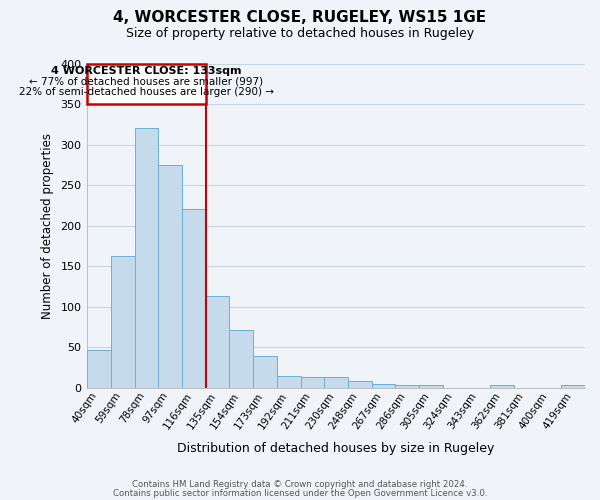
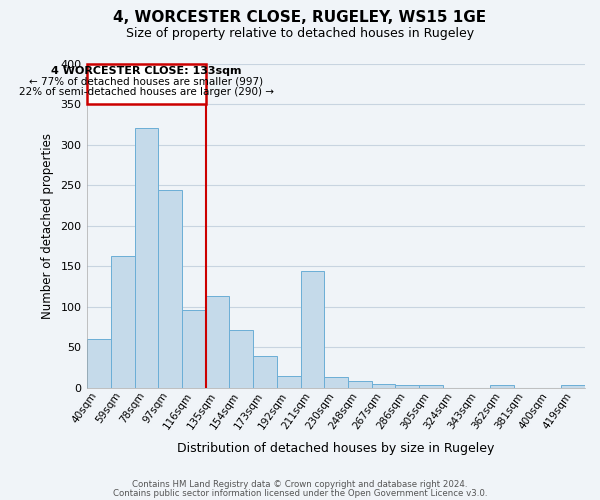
40sqm: 47 -> 60
97sqm: 275 -> 244
116sqm: 221 -> 96
211sqm: 14 -> 144
